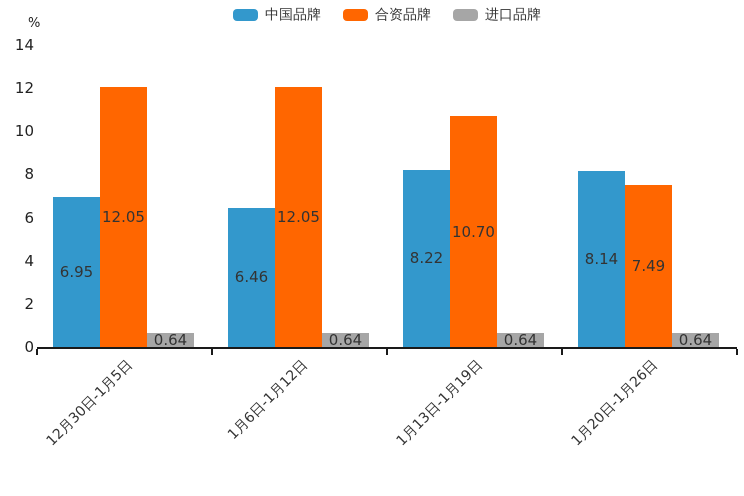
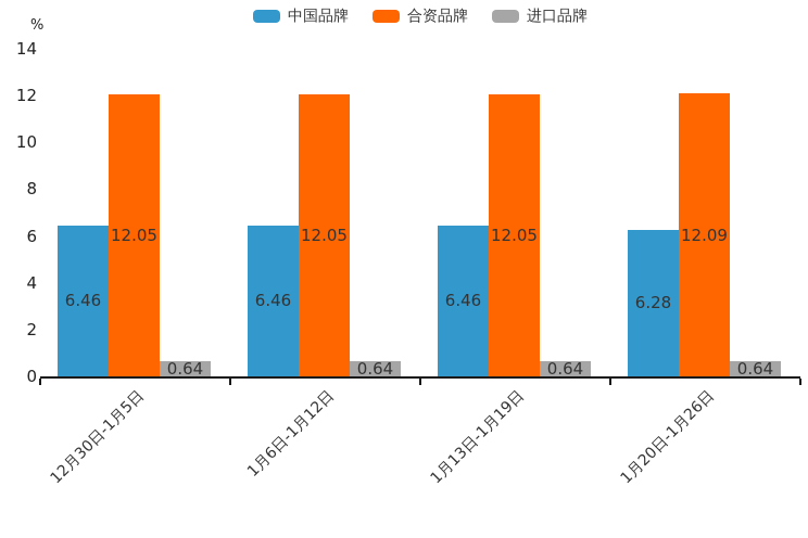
中国品牌/12月30日-1月5日: 6.95 -> 6.46
中国品牌/1月13日-1月19日: 8.22 -> 6.46
合资品牌/1月13日-1月19日: 10.70 -> 12.05
中国品牌/1月20日-1月26日: 8.14 -> 6.28
合资品牌/1月20日-1月26日: 7.49 -> 12.09
